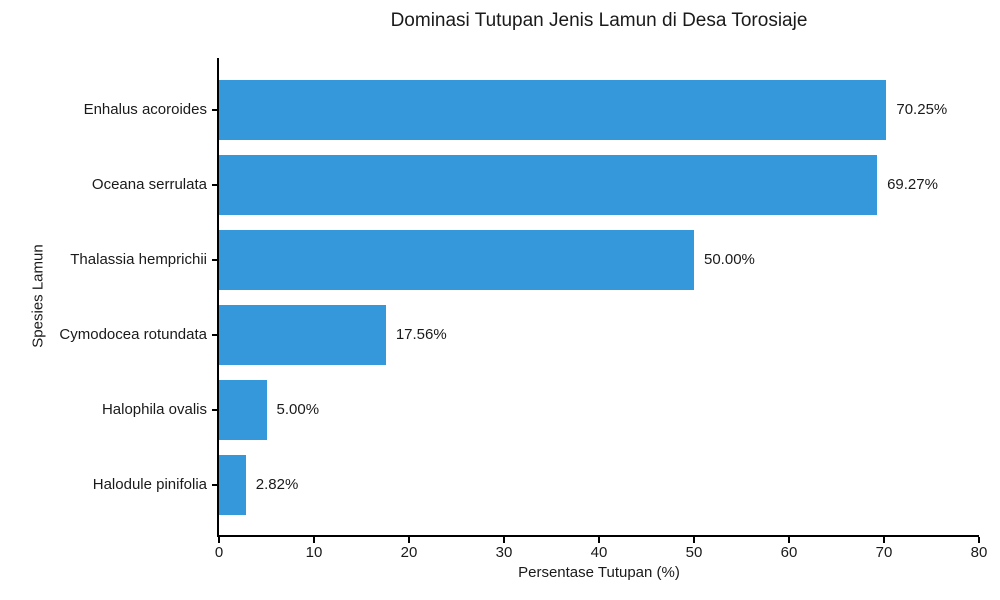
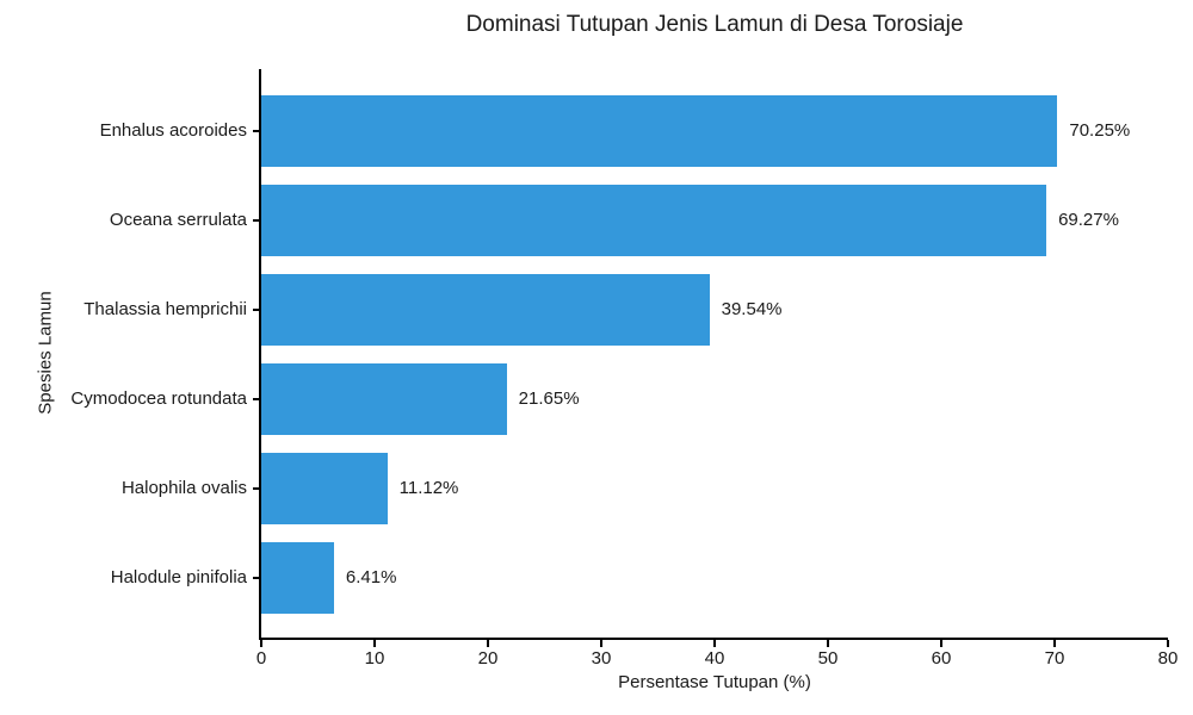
Thalassia hemprichii: 50.00% -> 39.54%
Cymodocea rotundata: 17.56% -> 21.65%
Halophila ovalis: 5.00% -> 11.12%
Halodule pinifolia: 2.82% -> 6.41%
